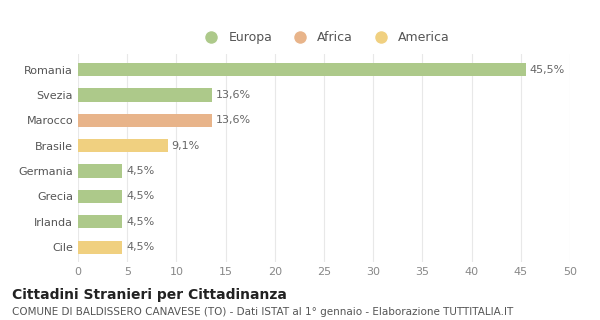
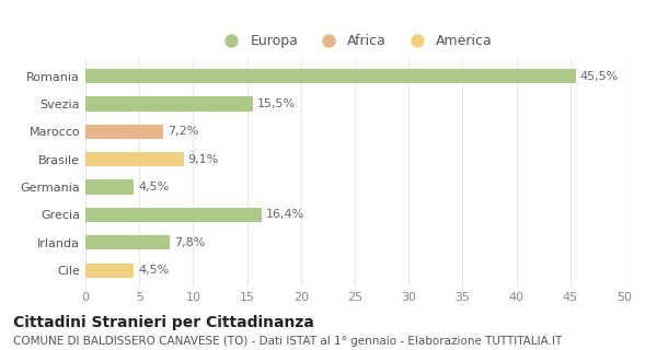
Svezia: 13,6% -> 15,5%
Marocco: 13,6% -> 7,2%
Grecia: 4,5% -> 16,4%
Irlanda: 4,5% -> 7,8%
